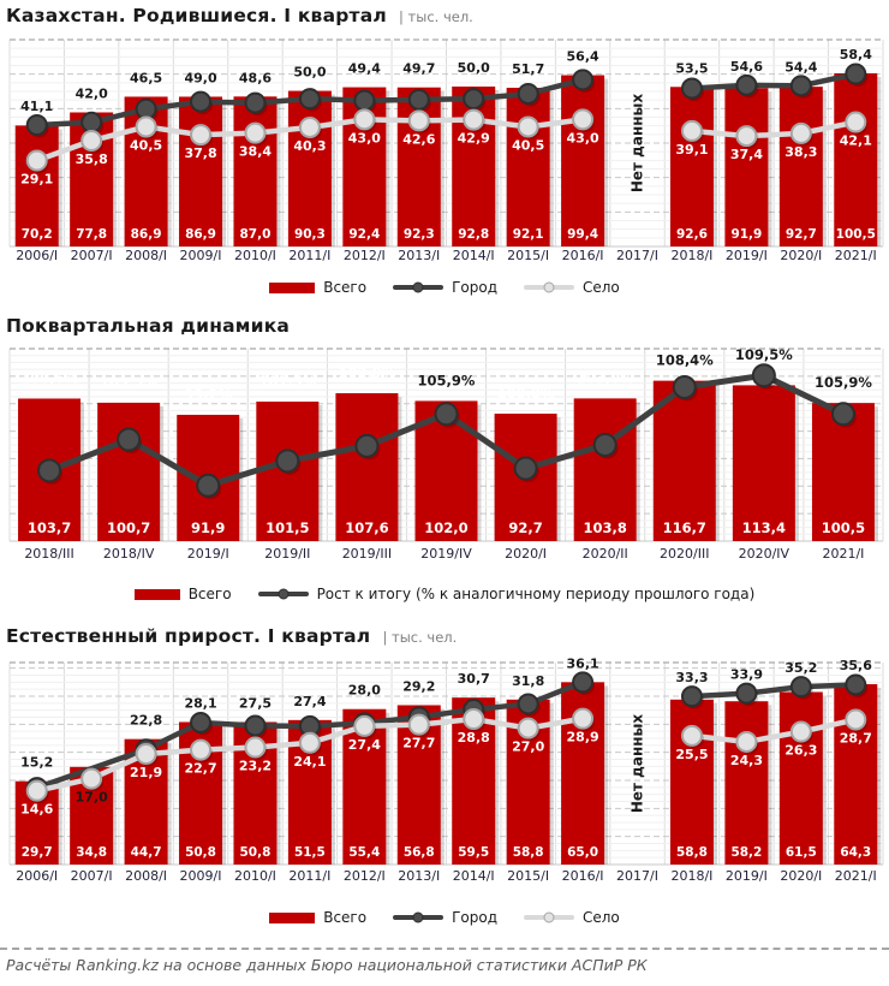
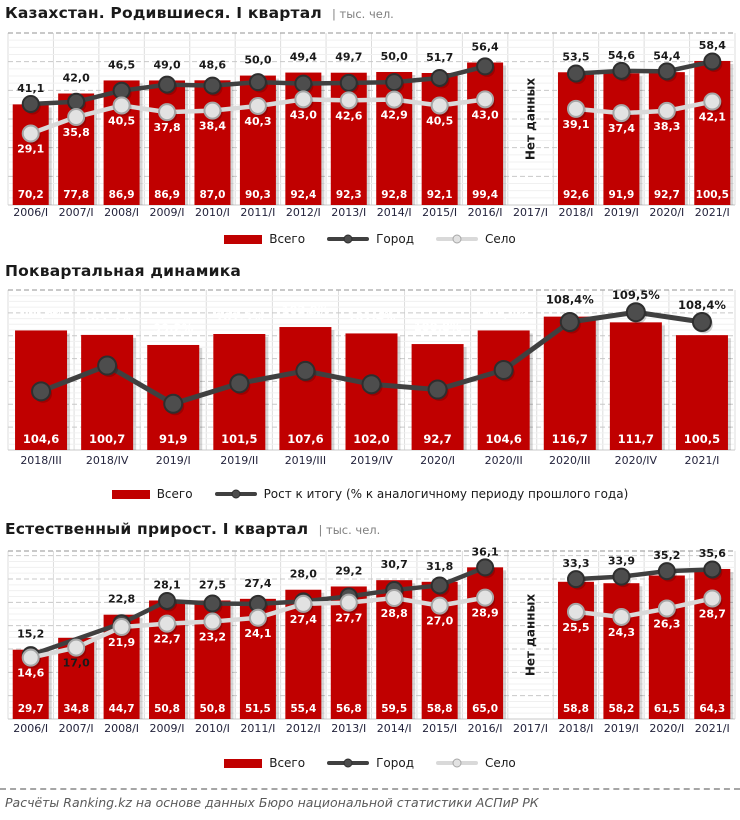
Поквартальная динамика/Всего/2018/III: 103,7 -> 104,6
Поквартальная динамика/Рост к итогу (% к аналогичному периоду прошлого года)/2019/IV: 105,9% -> 101,4%
Поквартальная динамика/Всего/2020/II: 103,8 -> 104,6
Поквартальная динамика/Всего/2020/IV: 113,4 -> 111,7
Поквартальная динамика/Рост к итогу (% к аналогичному периоду прошлого года)/2021/I: 105,9% -> 108,4%
